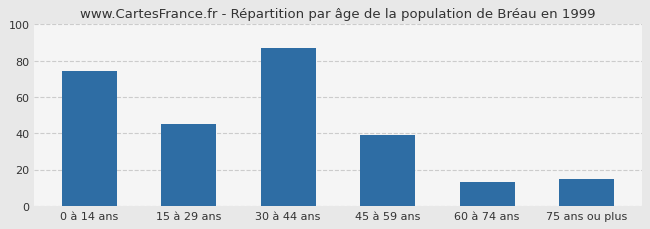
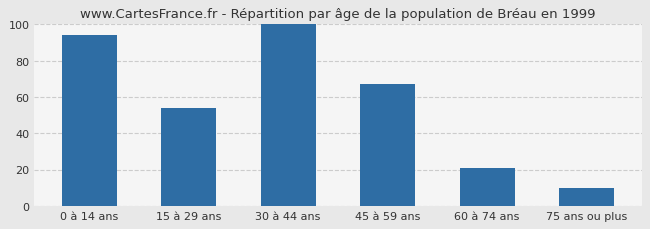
0 à 14 ans: 74 -> 94
15 à 29 ans: 45 -> 54
30 à 44 ans: 87 -> 100
45 à 59 ans: 39 -> 67
60 à 74 ans: 13 -> 21
75 ans ou plus: 15 -> 10
